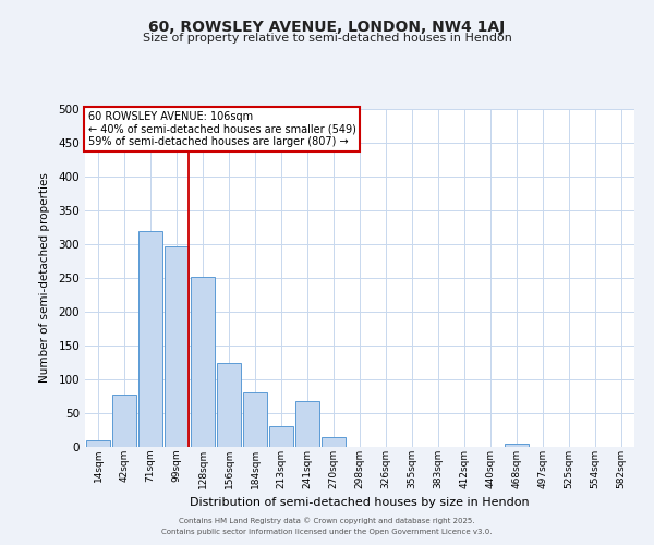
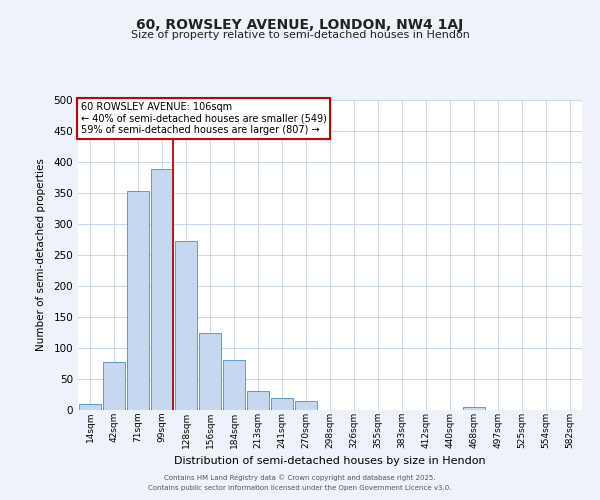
71sqm: 320 -> 354
99sqm: 296 -> 389
128sqm: 252 -> 272
241sqm: 68 -> 20
